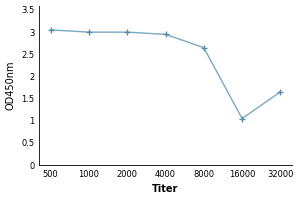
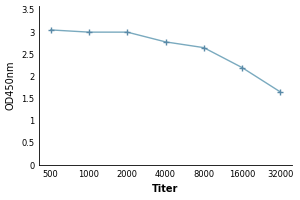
4000: 2.95 -> 2.78
16000: 1.05 -> 2.20
